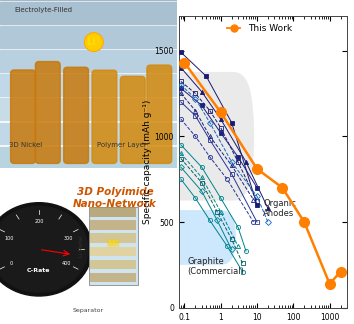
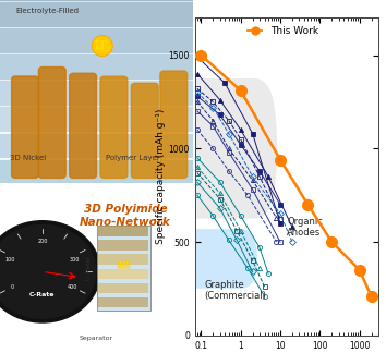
This Work/0.1: 1430 -> 1500
This Work/1: 1140 -> 1310
This Work/10: 810 -> 940
This Work/1000: 140 -> 350
